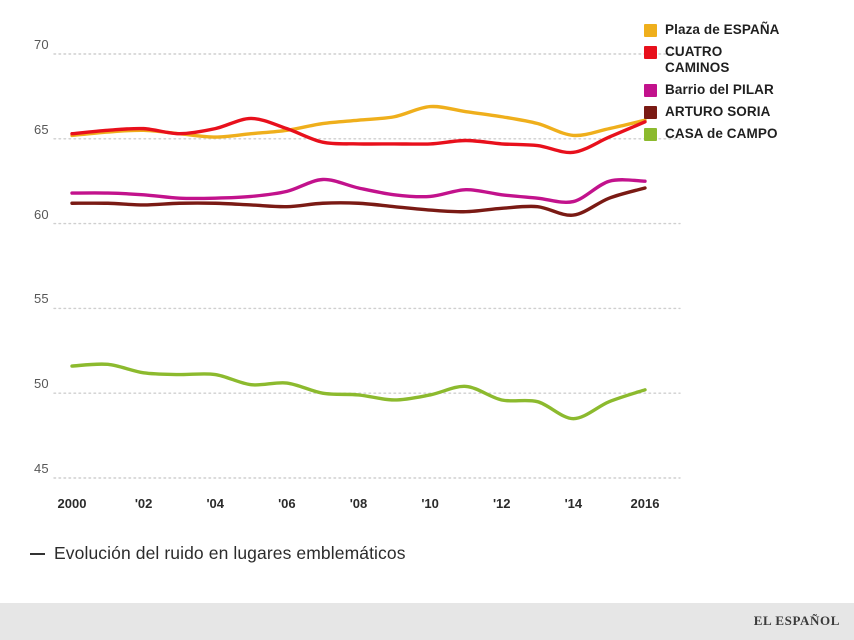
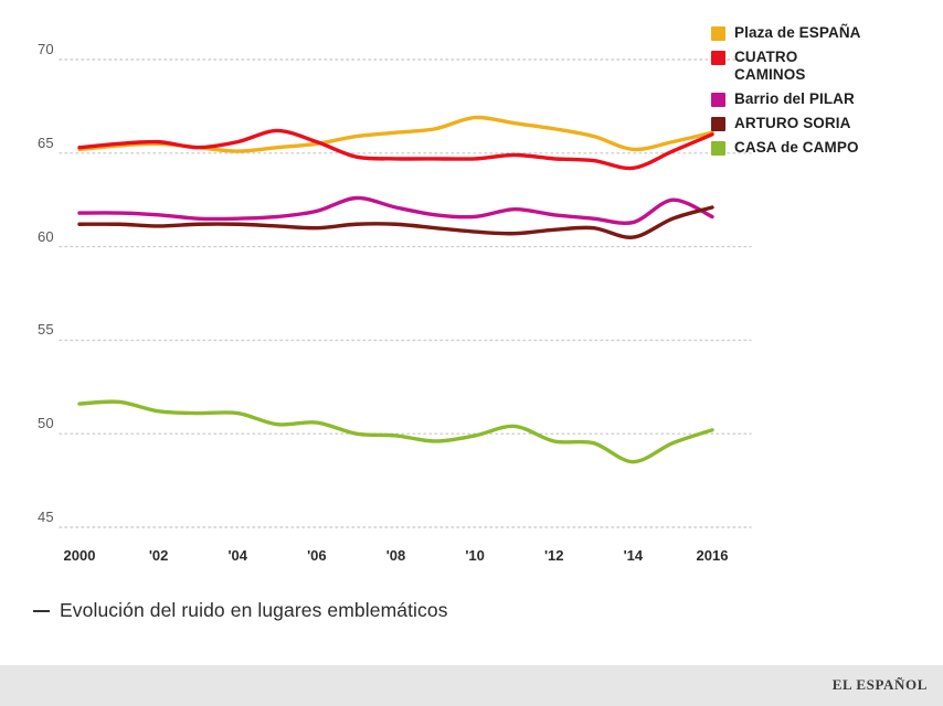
Barrio del PILAR/2016: 62.5 -> 61.6
